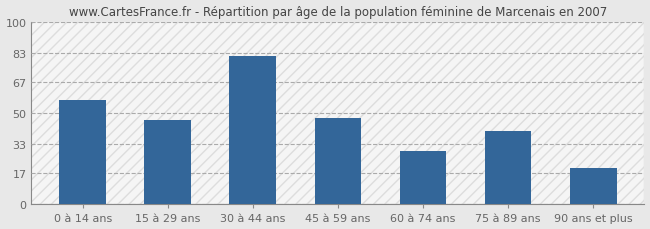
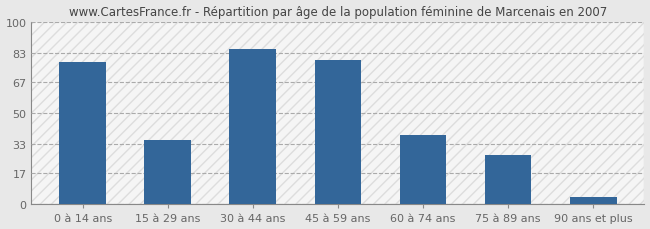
0 à 14 ans: 57 -> 78
15 à 29 ans: 46 -> 35
30 à 44 ans: 81 -> 85
45 à 59 ans: 47 -> 79
60 à 74 ans: 29 -> 38
75 à 89 ans: 40 -> 27
90 ans et plus: 20 -> 4
